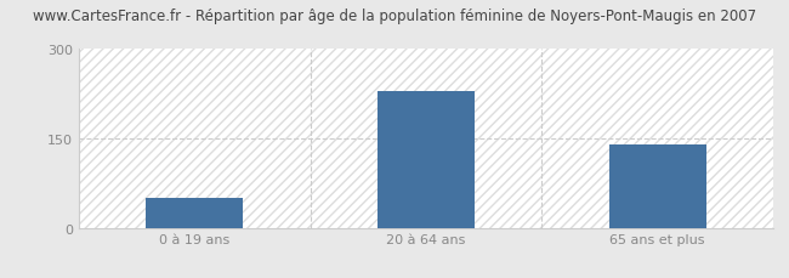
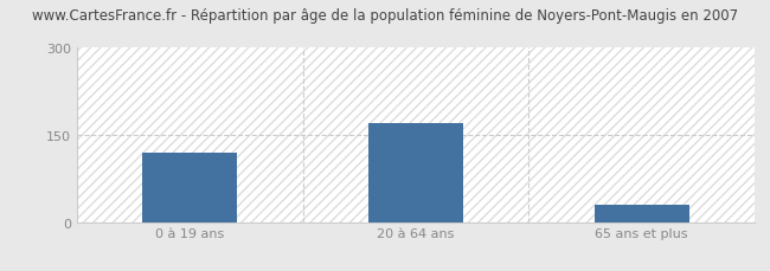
0 à 19 ans: 50 -> 120
20 à 64 ans: 230 -> 170
65 ans et plus: 140 -> 30
